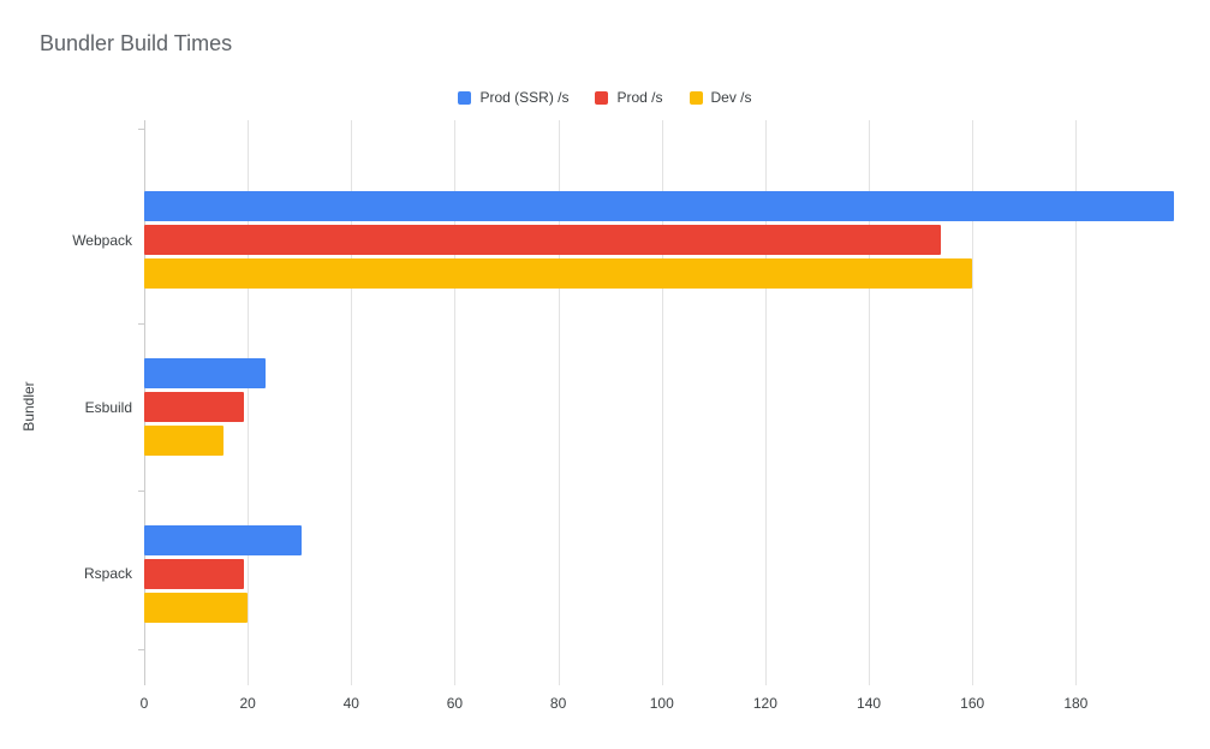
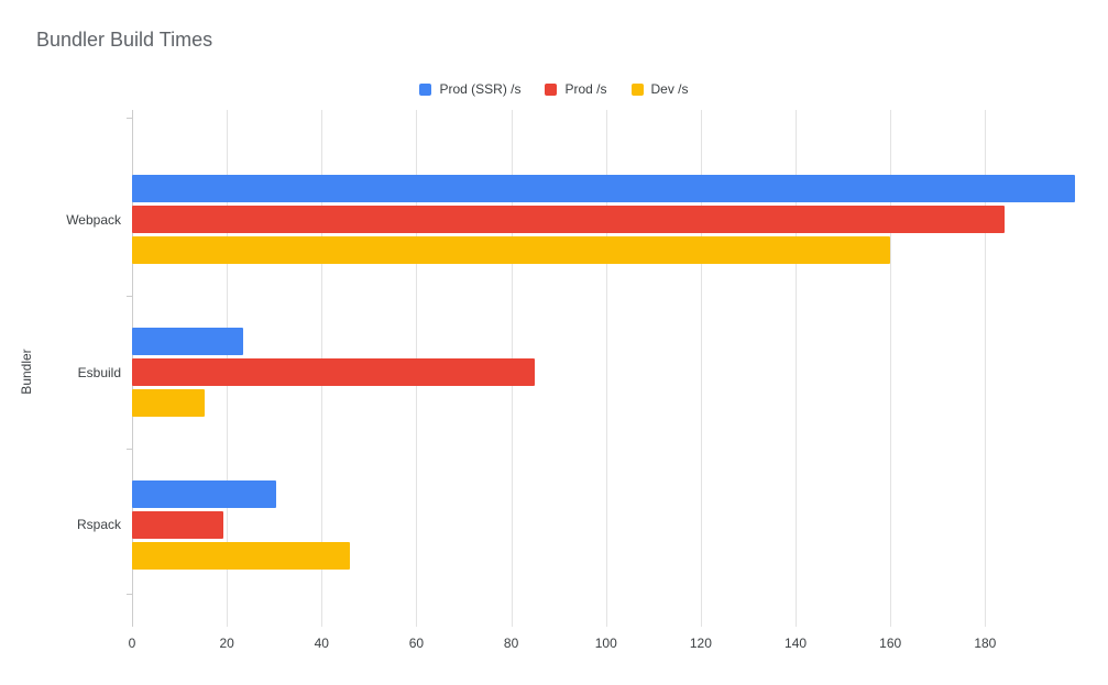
Prod /s/Webpack: 154 -> 184
Prod /s/Esbuild: 19 -> 85
Dev /s/Rspack: 20 -> 46
